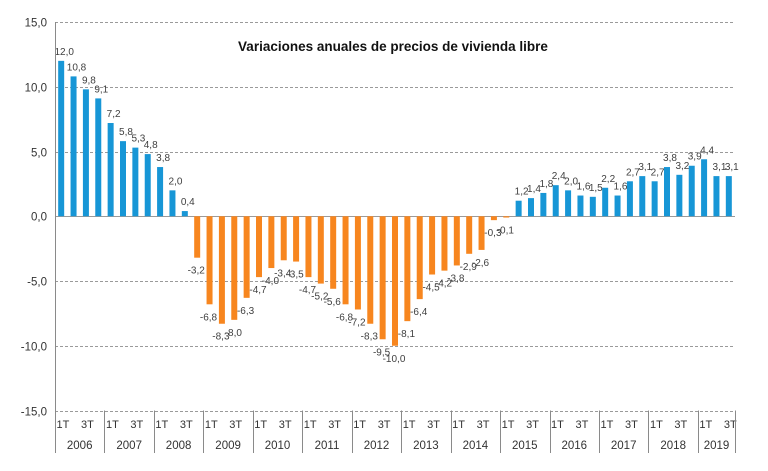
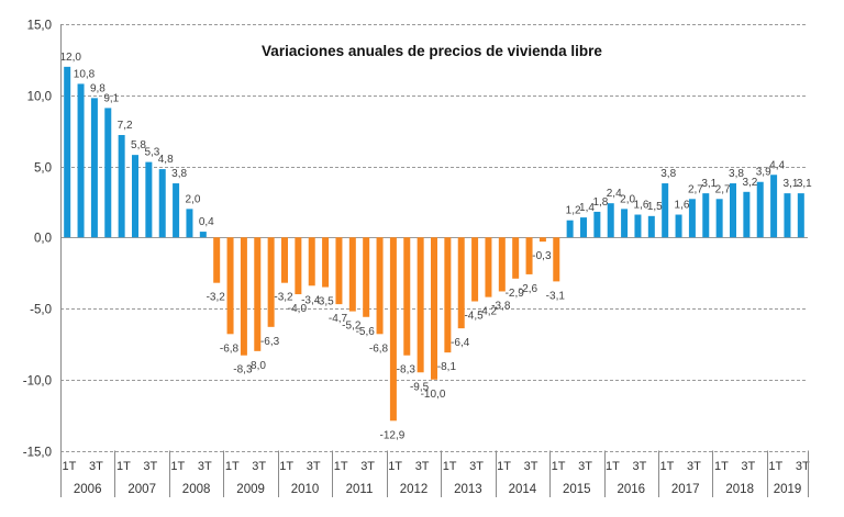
2010 1T: -4,7 -> -3,2
2012 1T: -7,2 -> -12,9
2015 1T: -0,1 -> -3,1
2017 1T: 2,2 -> 3,8
